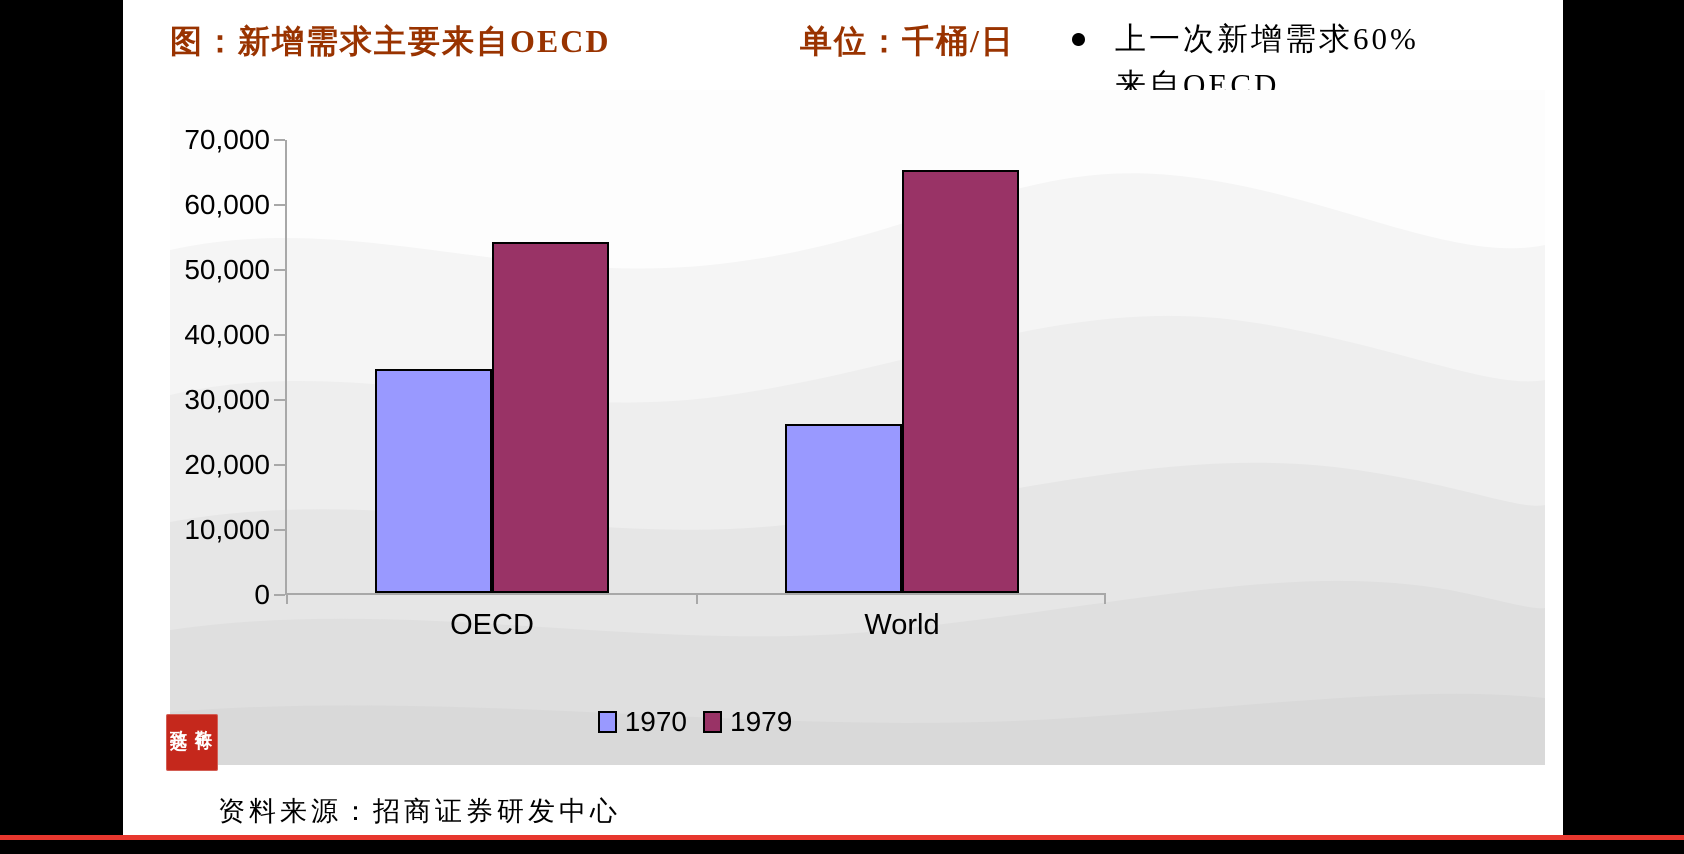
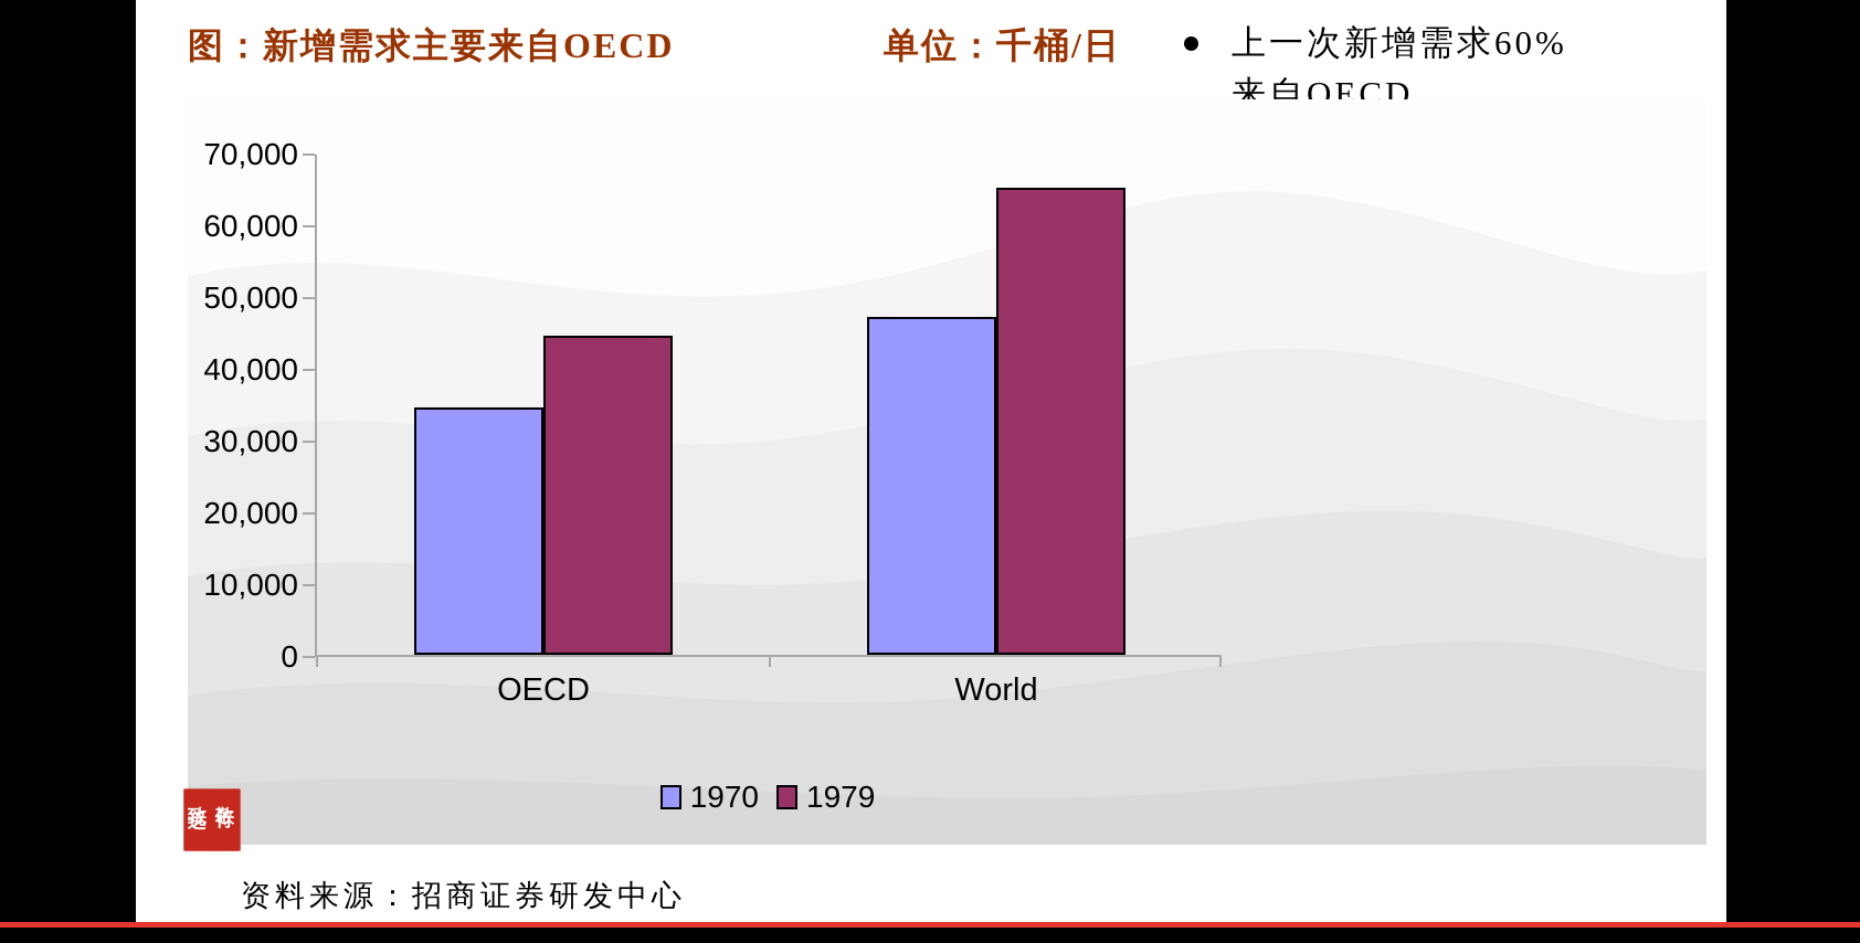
1979/OECD: 54000 -> 44000
1970/World: 26000 -> 47000
